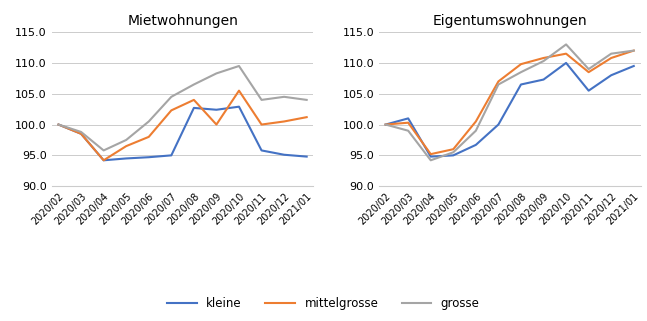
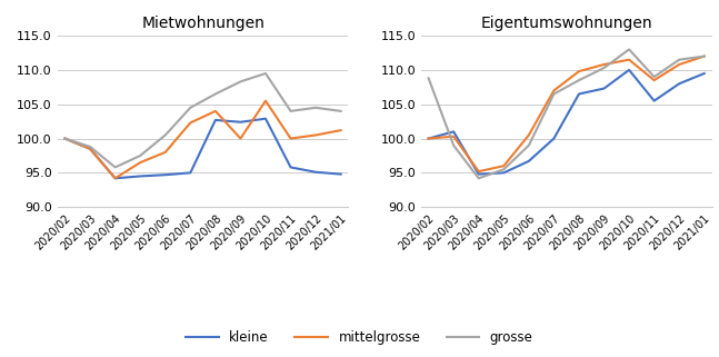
Eigentumswohnungen/grosse/2020/02: 100.0 -> 108.8
